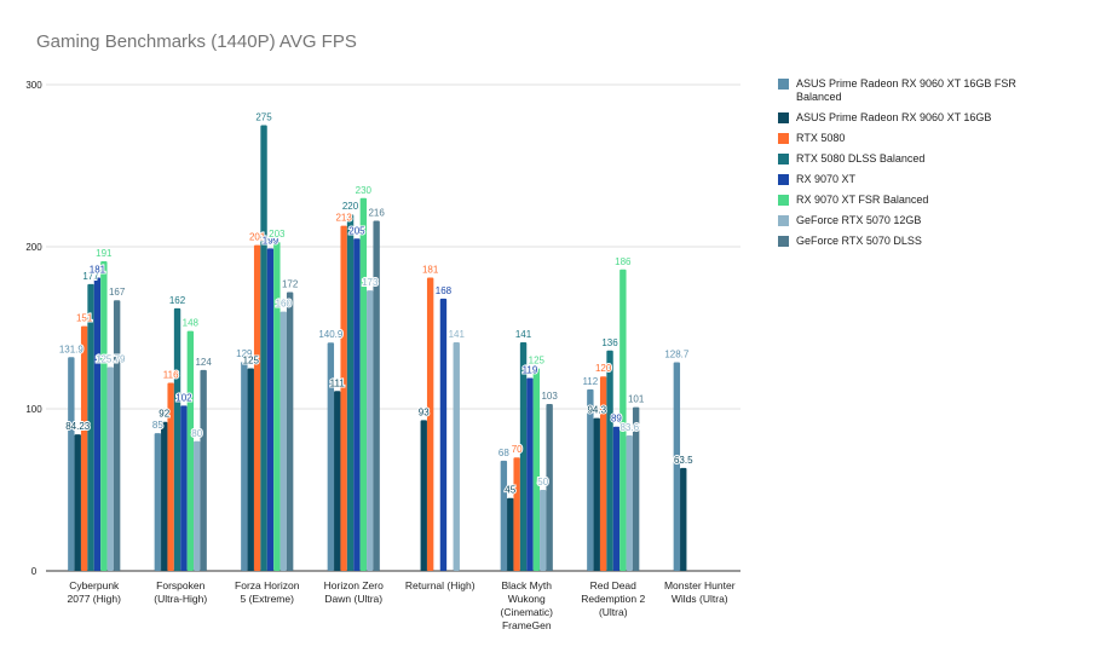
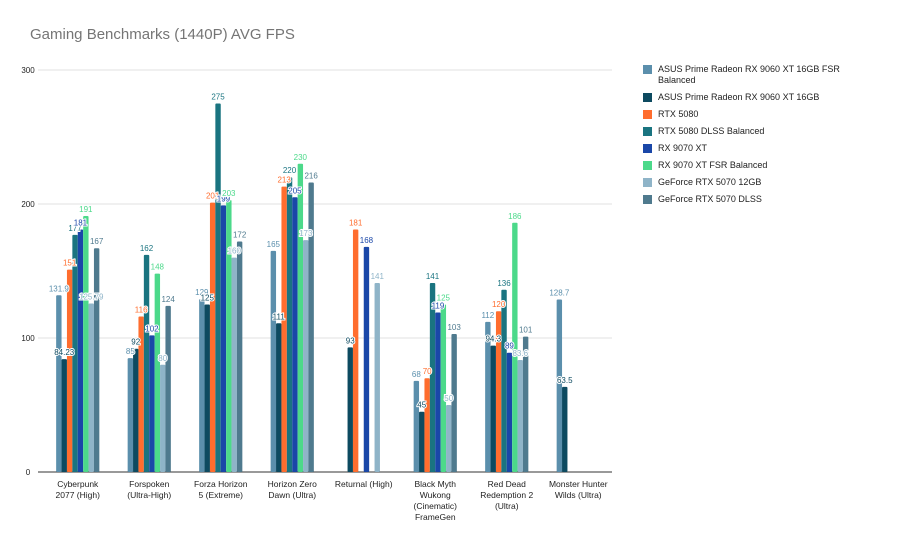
ASUS Prime Radeon RX 9060 XT 16GB FSR Balanced/Horizon Zero Dawn (Ultra): 140.9 -> 165
